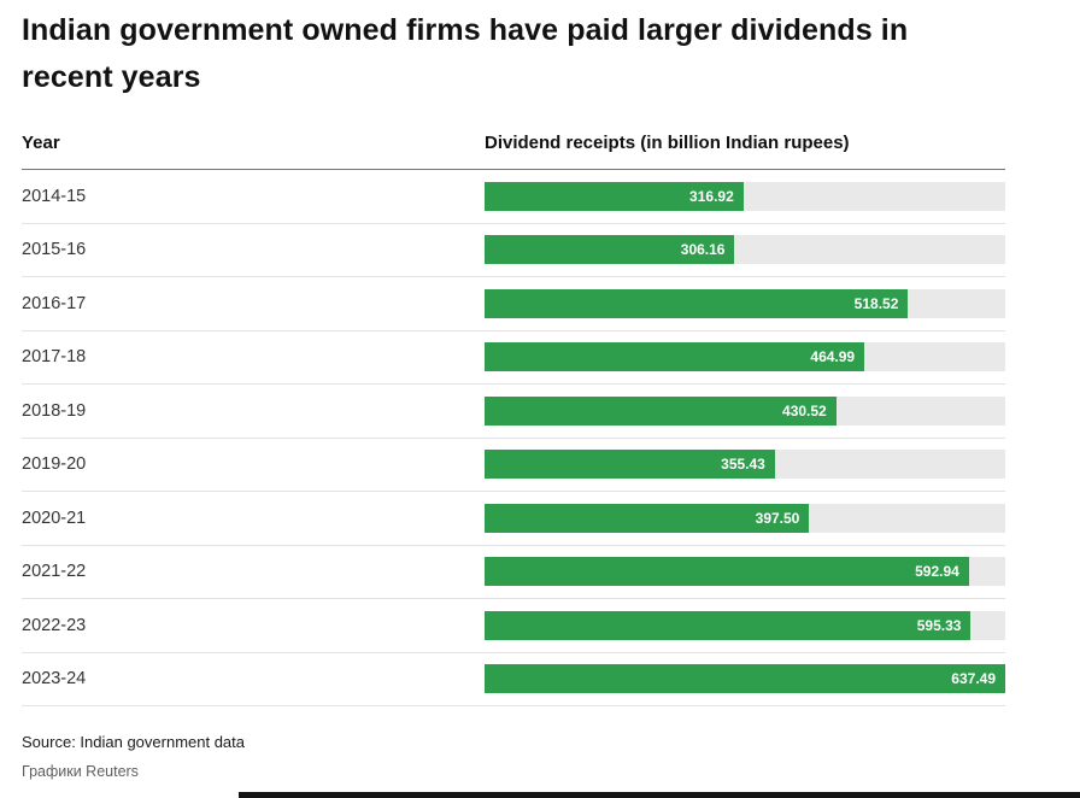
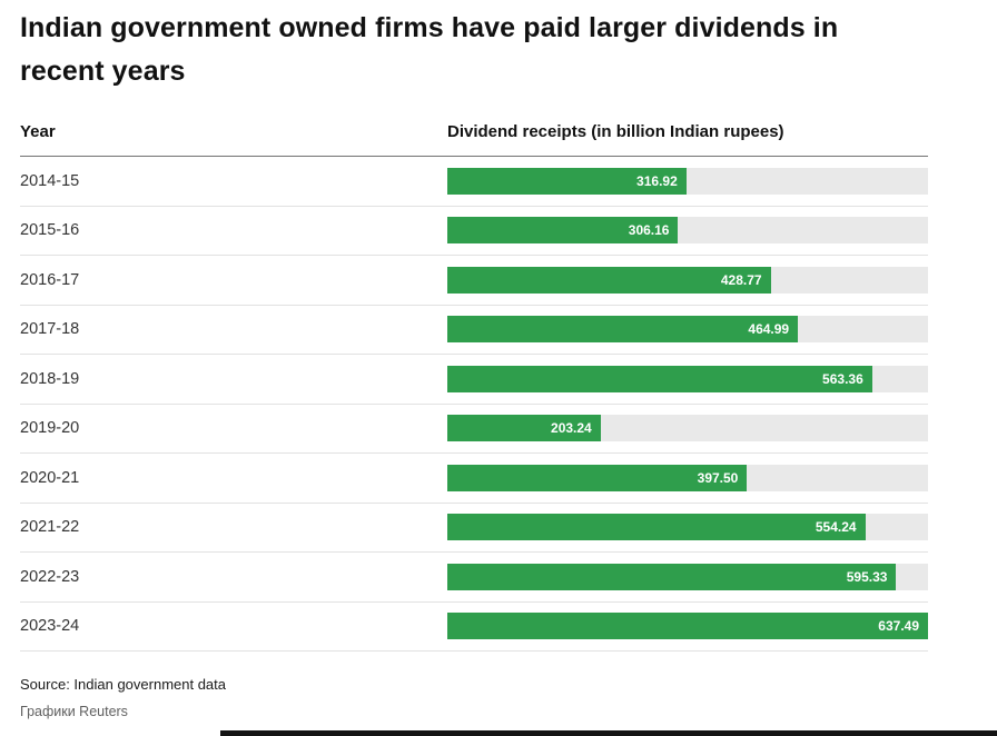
2016-17: 518.52 -> 428.77
2018-19: 430.52 -> 563.36
2019-20: 355.43 -> 203.24
2021-22: 592.94 -> 554.24
